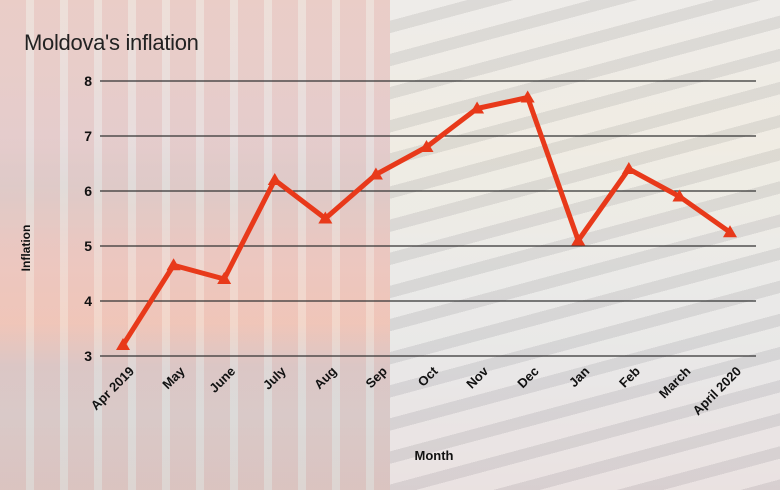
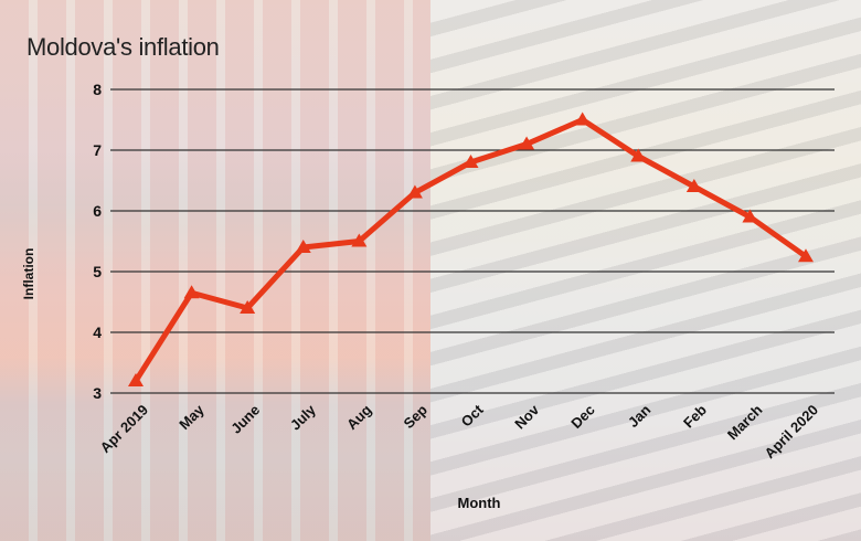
July: 6.2 -> 5.4
Nov: 7.5 -> 7.1
Dec: 7.7 -> 7.5
Jan: 5.1 -> 6.9
